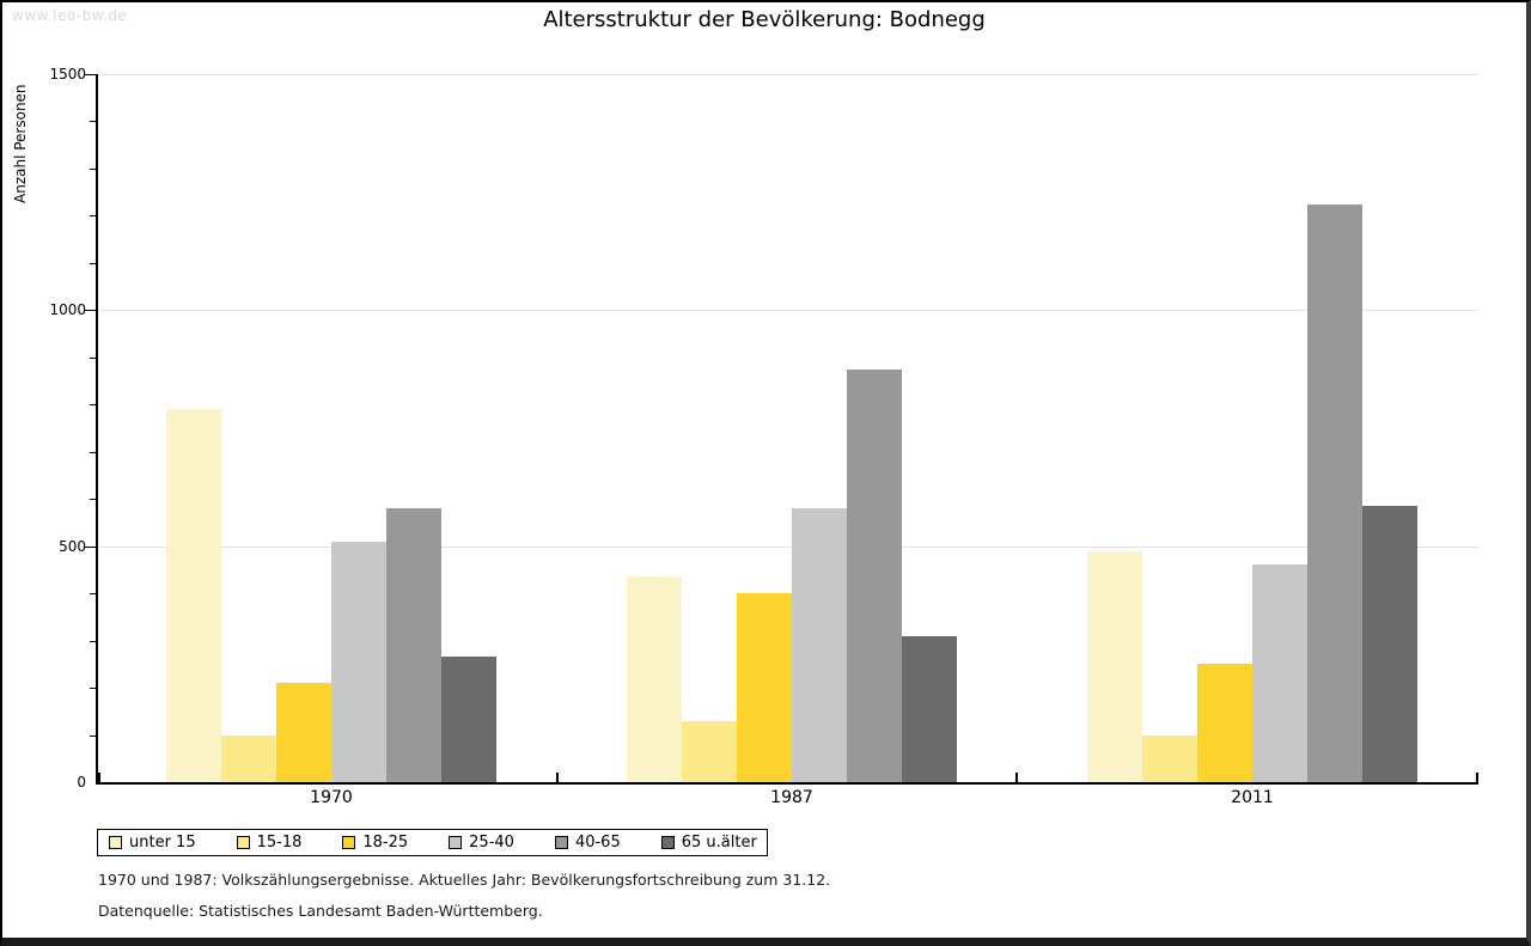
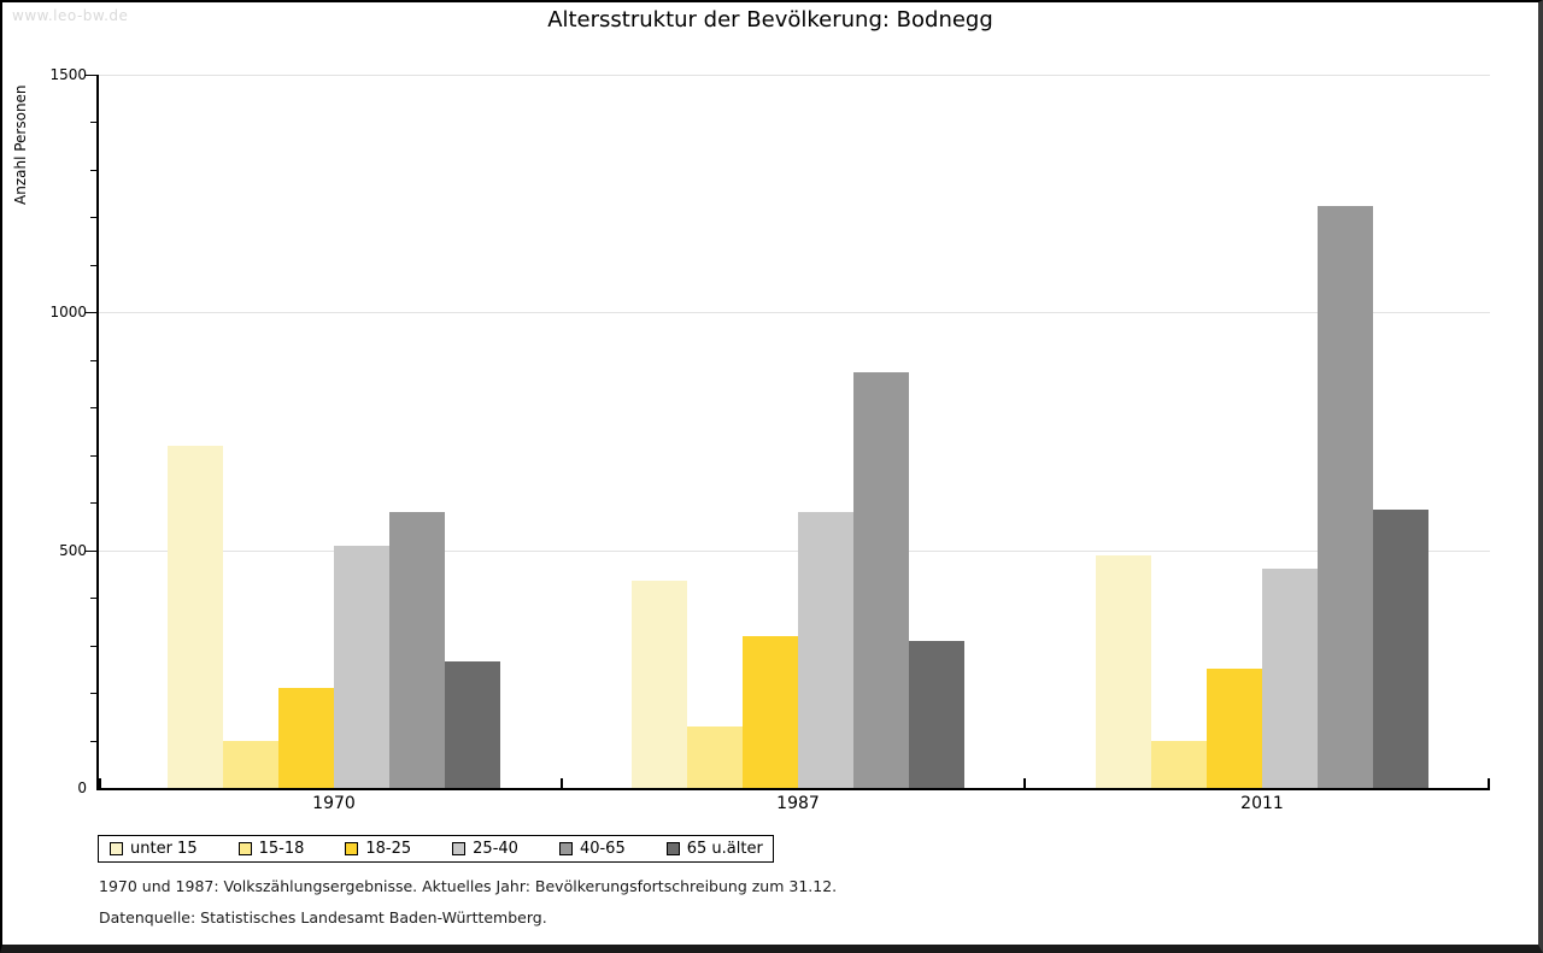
unter 15/1970: 790 -> 720
18-25/1987: 400 -> 320
